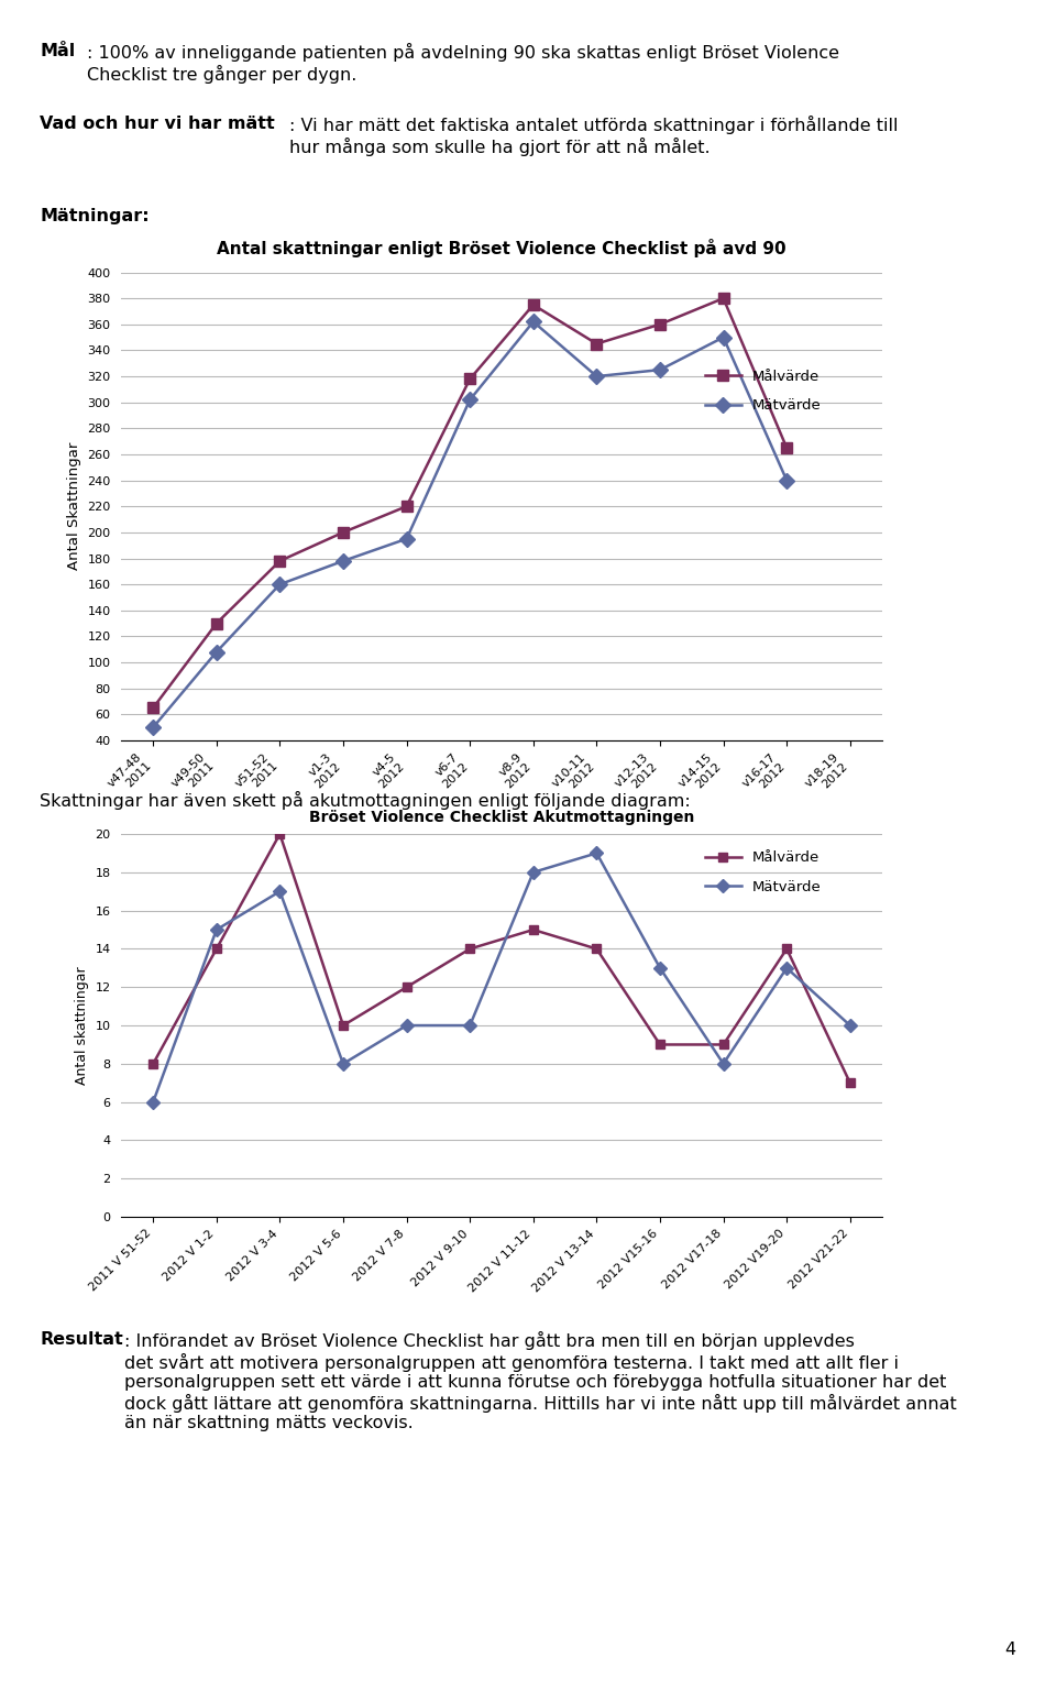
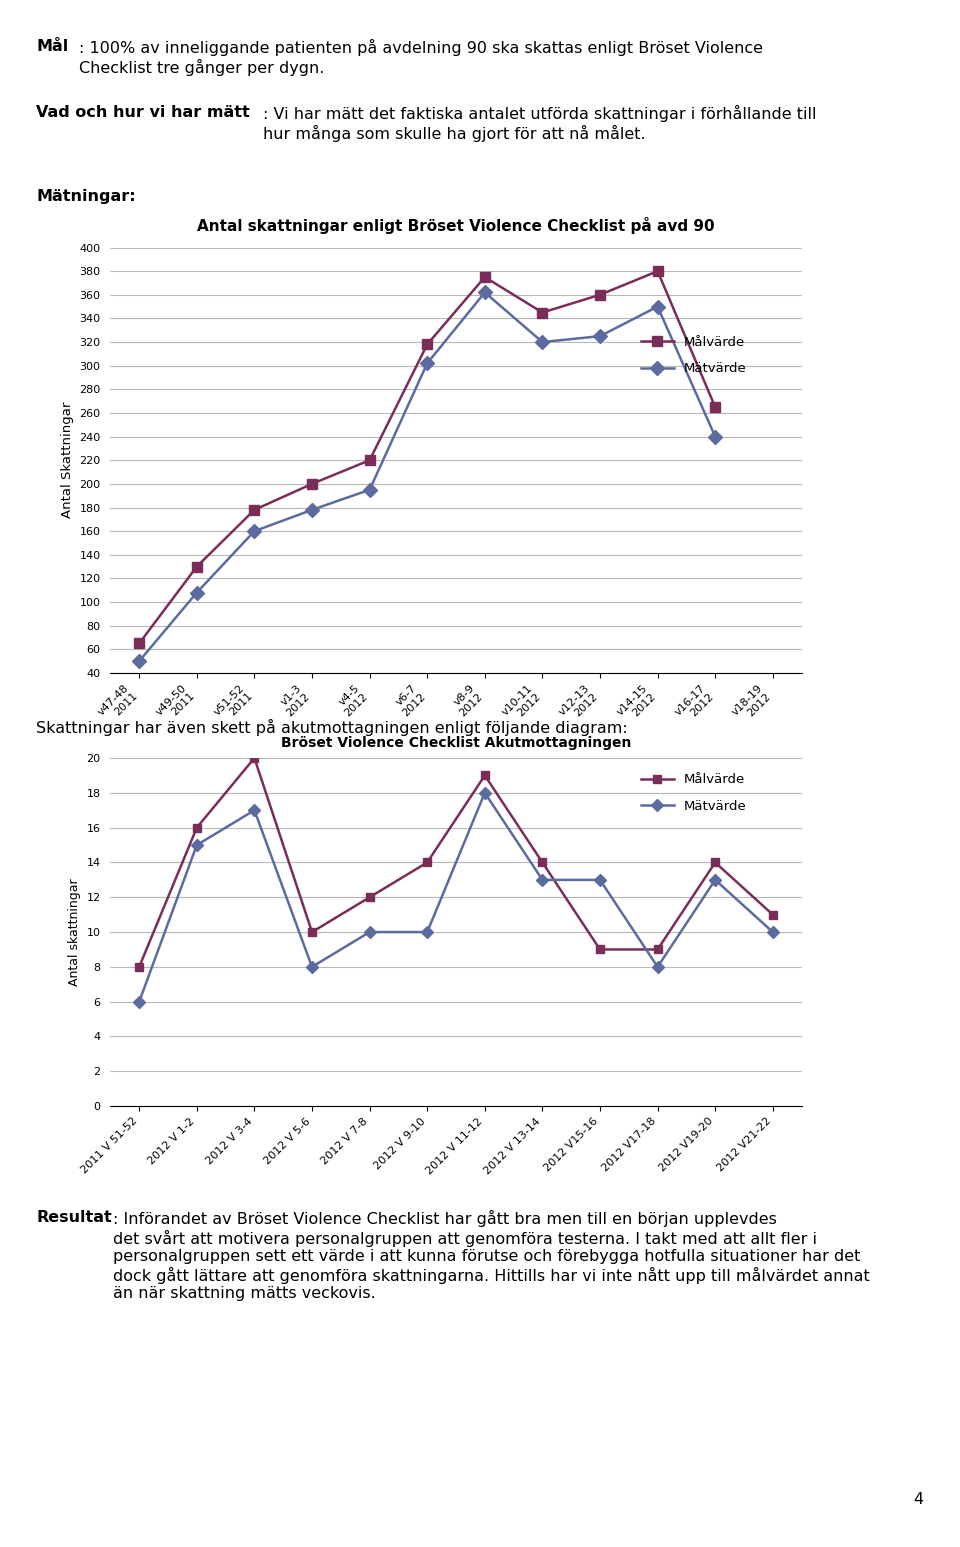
Bröset Violence Checklist Akutmottagningen/Målvärde/2012 V 1-2: 14 -> 16
Bröset Violence Checklist Akutmottagningen/Målvärde/2012 V 11-12: 15 -> 19
Bröset Violence Checklist Akutmottagningen/Mätvärde/2012 V 13-14: 19 -> 13
Bröset Violence Checklist Akutmottagningen/Målvärde/2012 V21-22: 7 -> 11
